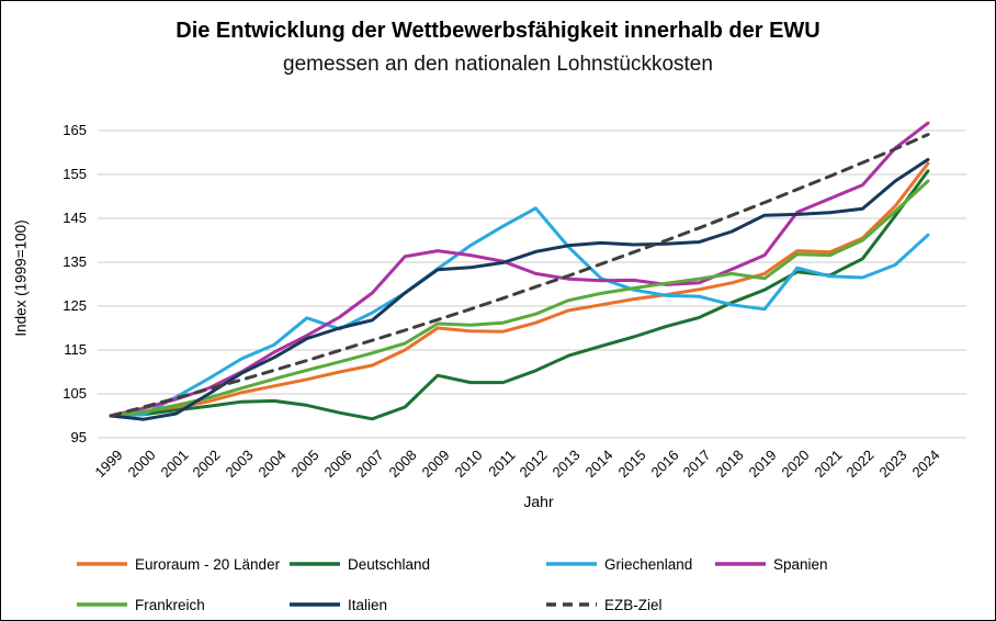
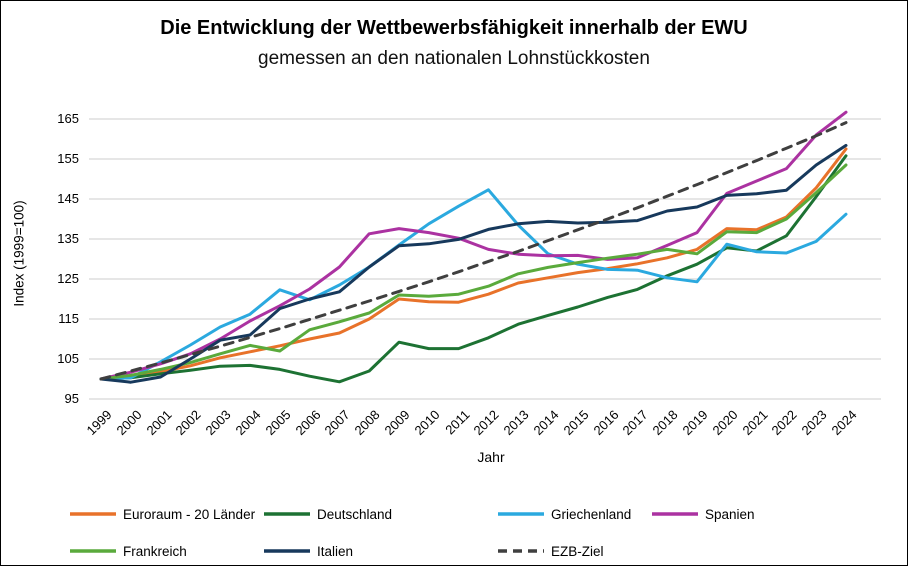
Italien/2004: 113 -> 111
Frankreich/2005: 110 -> 107
Italien/2019: 146 -> 143
